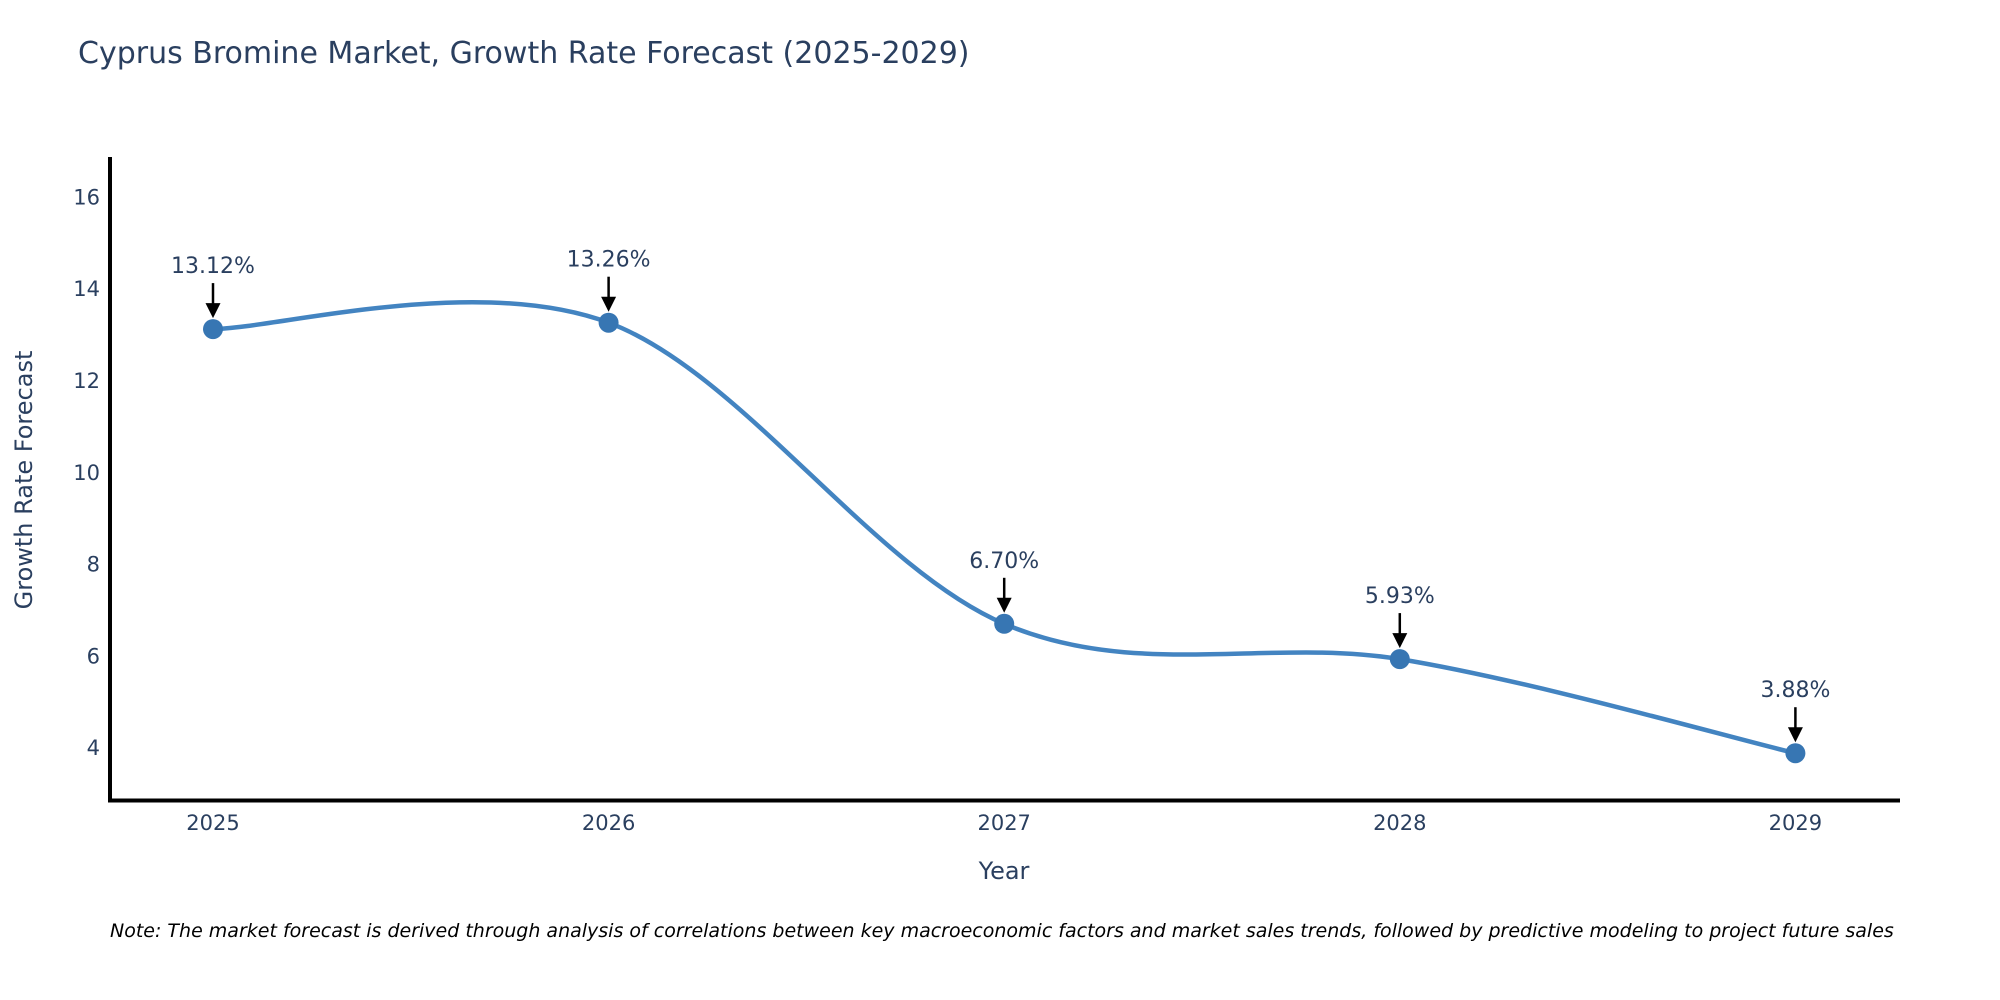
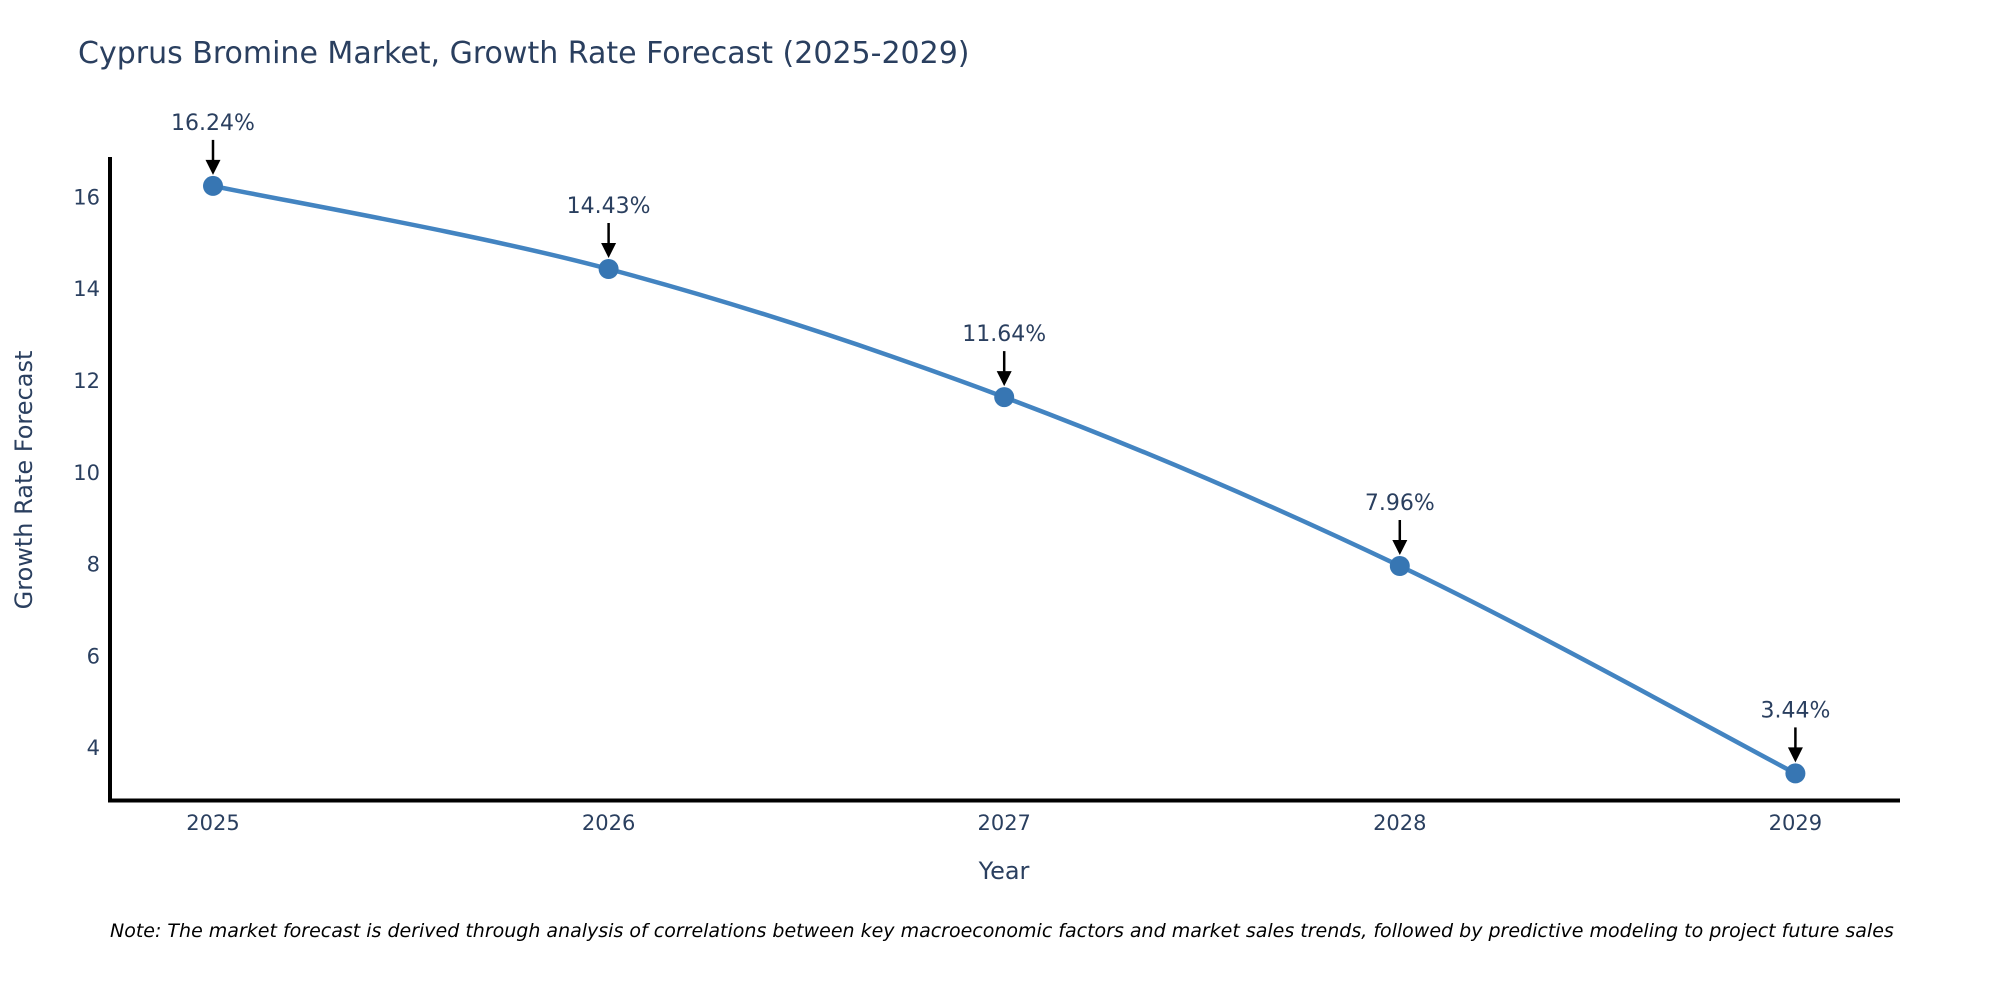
2025: 13.12% -> 16.24%
2026: 13.26% -> 14.43%
2027: 6.70% -> 11.64%
2028: 5.93% -> 7.96%
2029: 3.88% -> 3.44%
